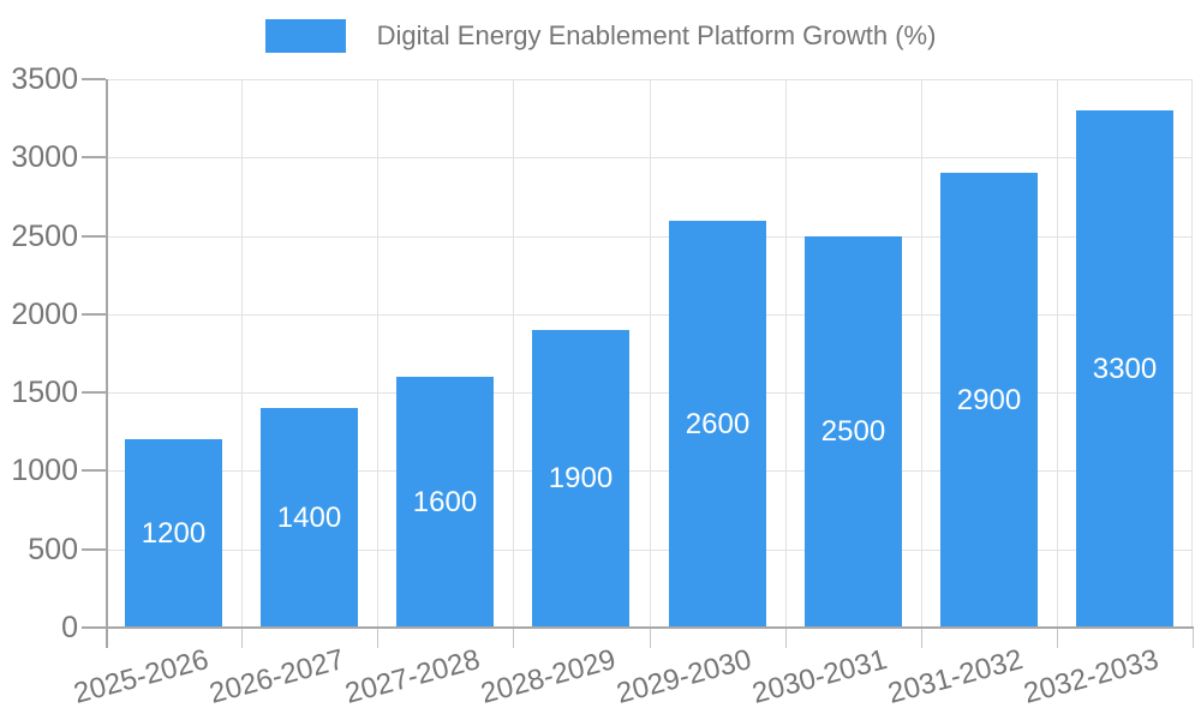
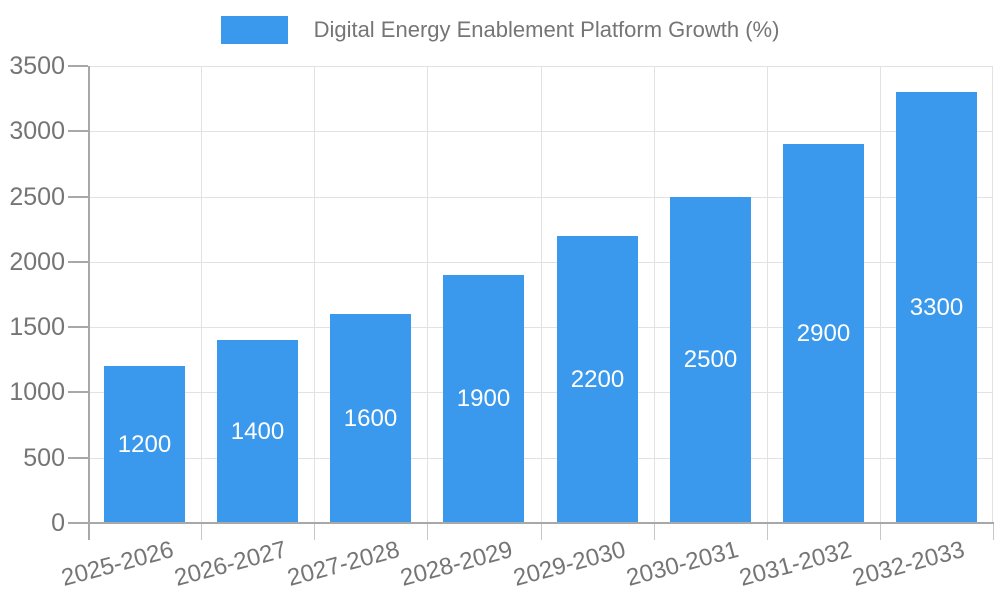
2029-2030: 2600 -> 2200
